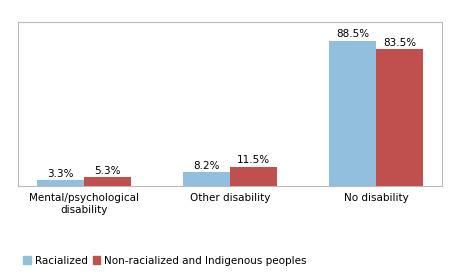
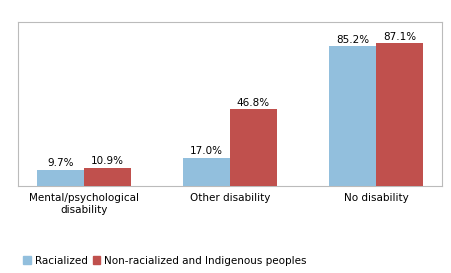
Racialized/Mental/psychological disability: 3.3% -> 9.7%
Non-racialized and Indigenous peoples/Mental/psychological disability: 5.3% -> 10.9%
Racialized/Other disability: 8.2% -> 17.0%
Non-racialized and Indigenous peoples/Other disability: 11.5% -> 46.8%
Racialized/No disability: 88.5% -> 85.2%
Non-racialized and Indigenous peoples/No disability: 83.5% -> 87.1%
